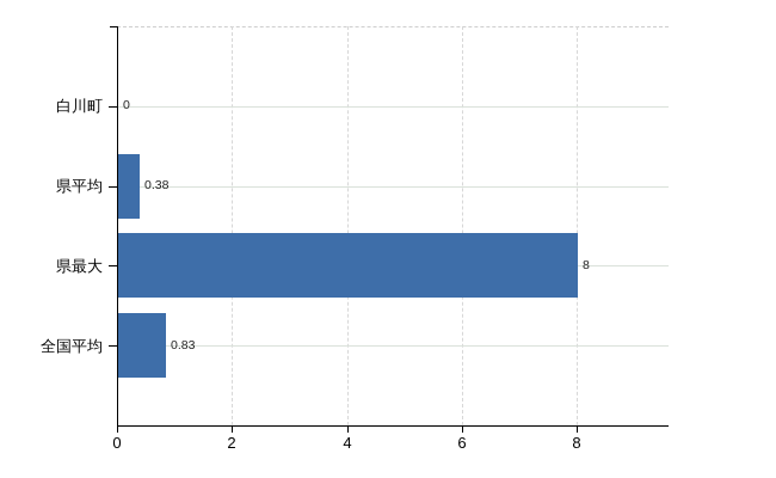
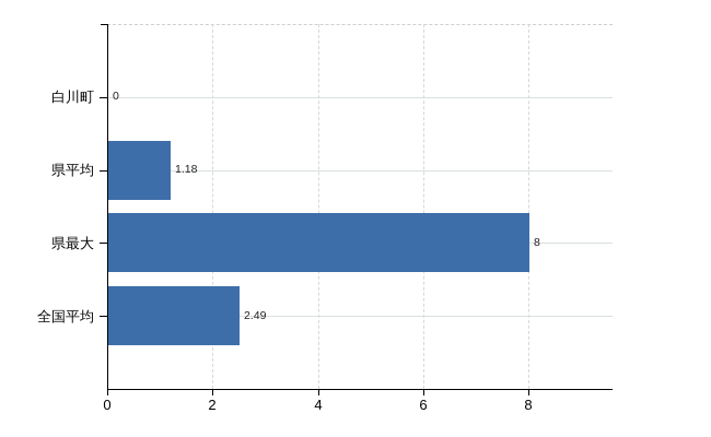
県平均: 0.38 -> 1.18
全国平均: 0.83 -> 2.49
